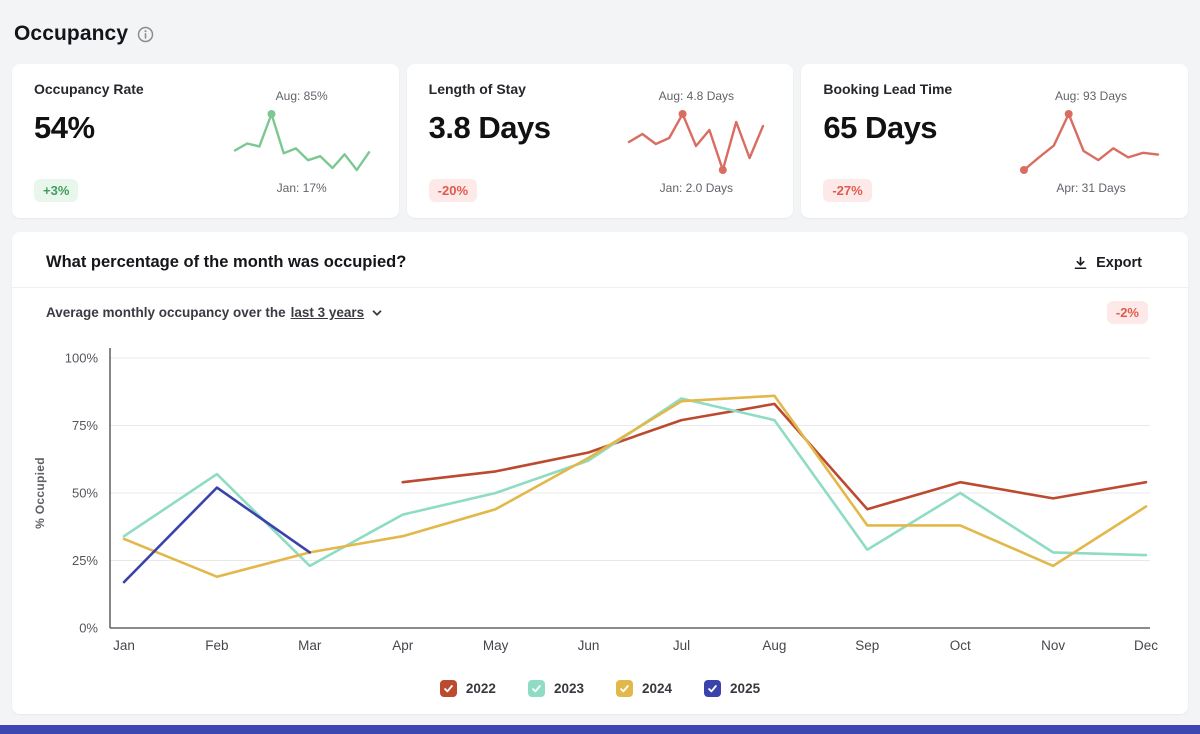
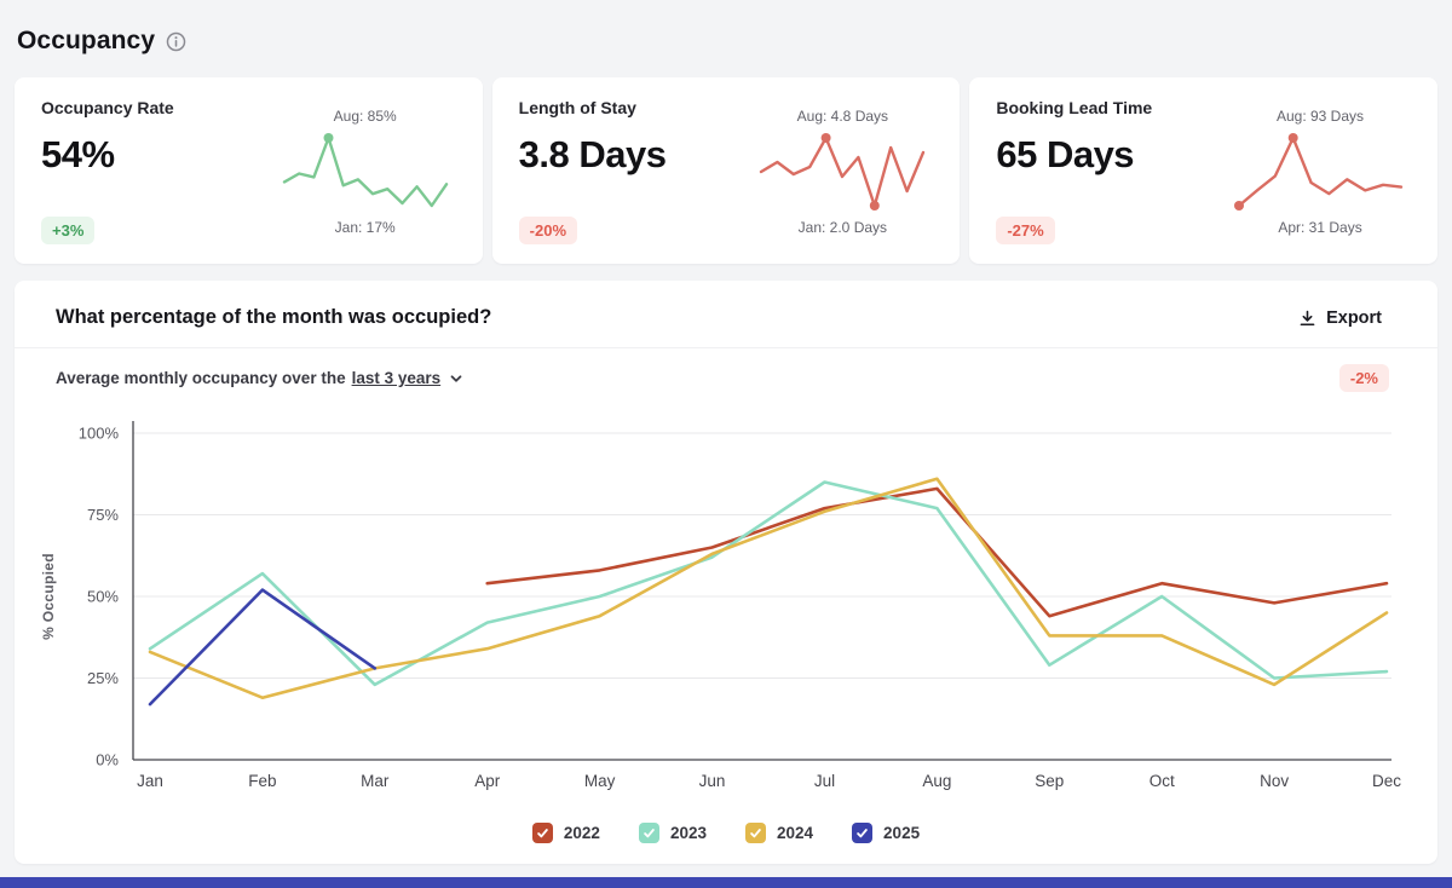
2024/Jul: 84% -> 76%
2023/Nov: 28% -> 25%
